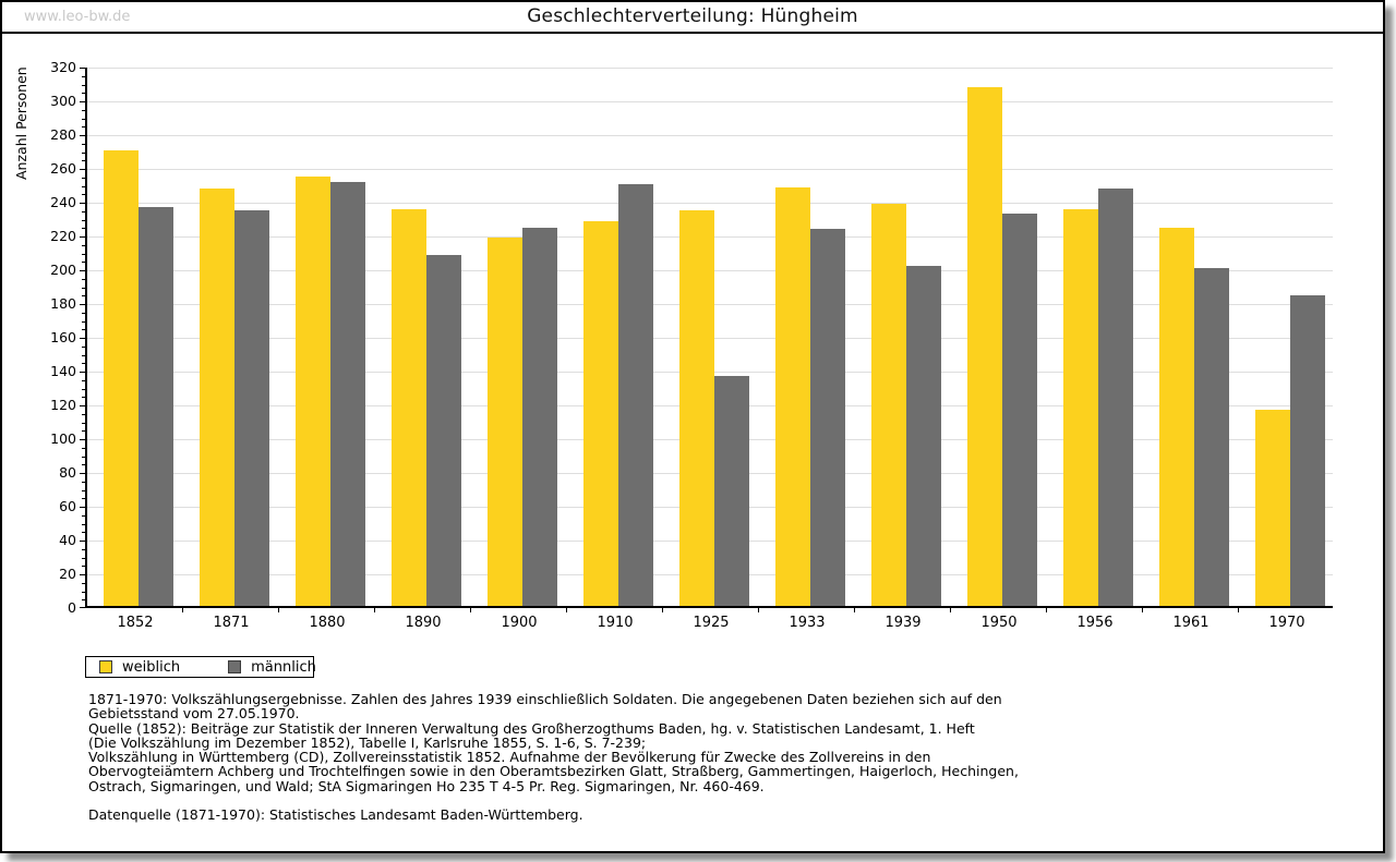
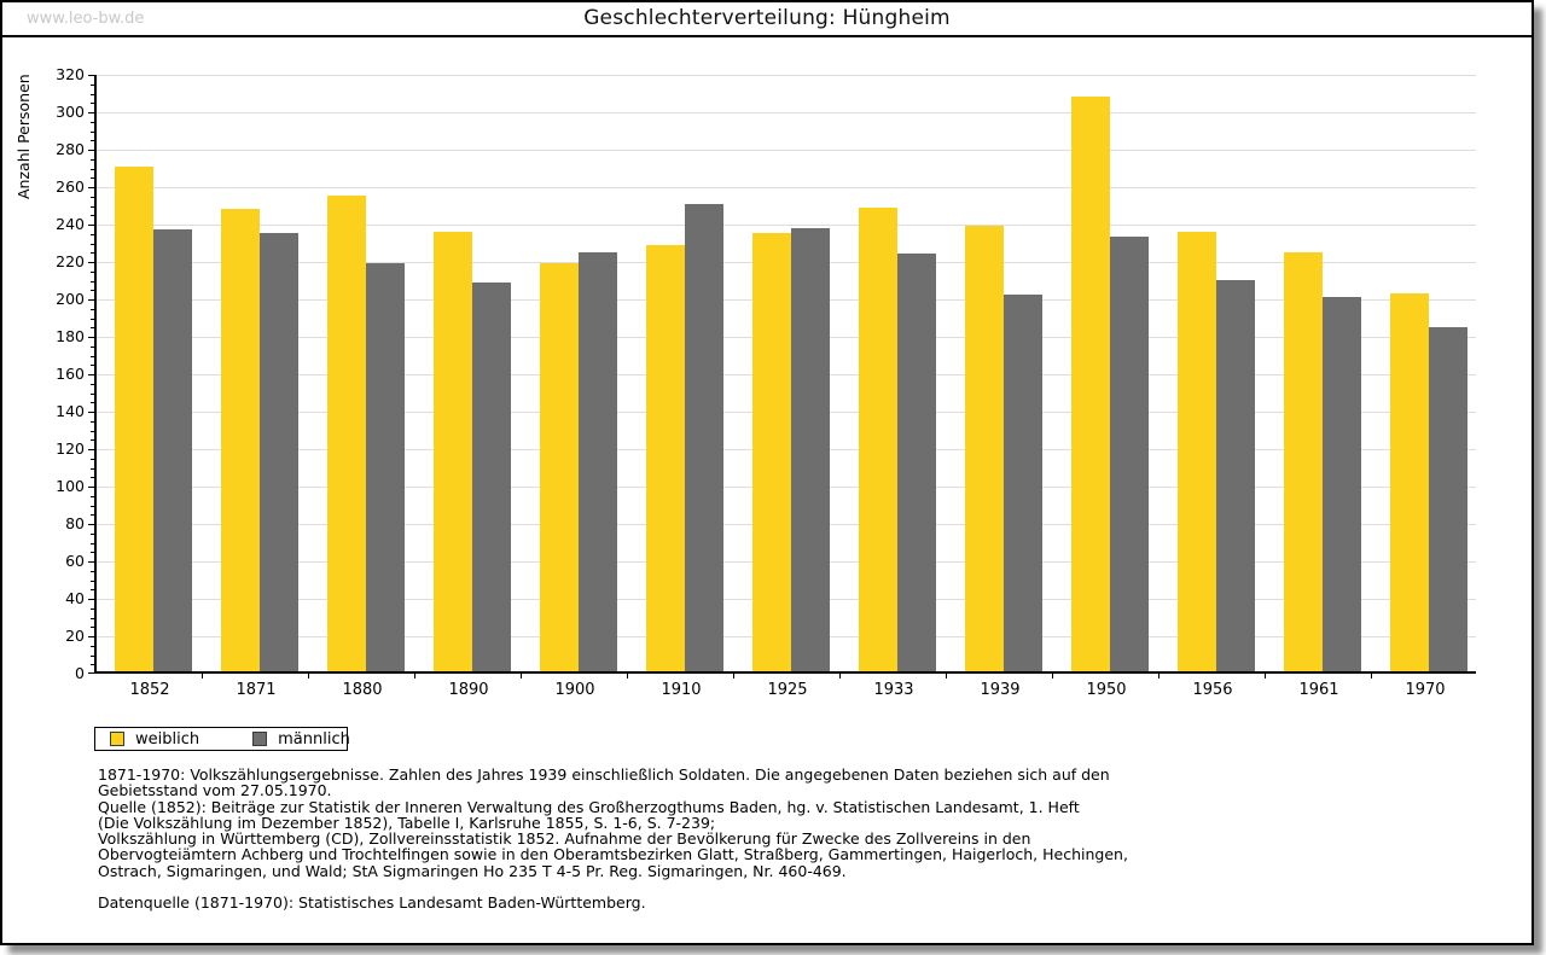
männlich/1880: 251 -> 218
männlich/1925: 136 -> 237
männlich/1956: 247 -> 209
weiblich/1970: 116 -> 202
